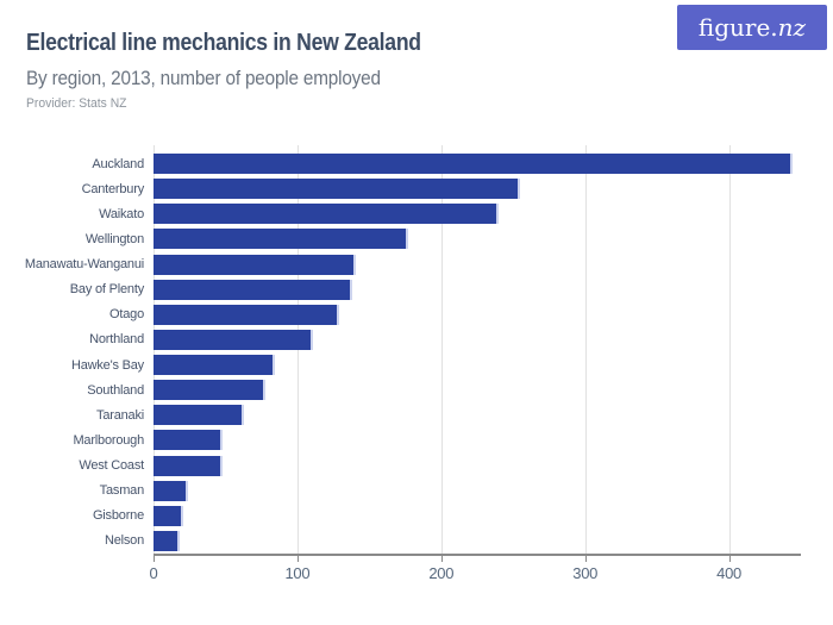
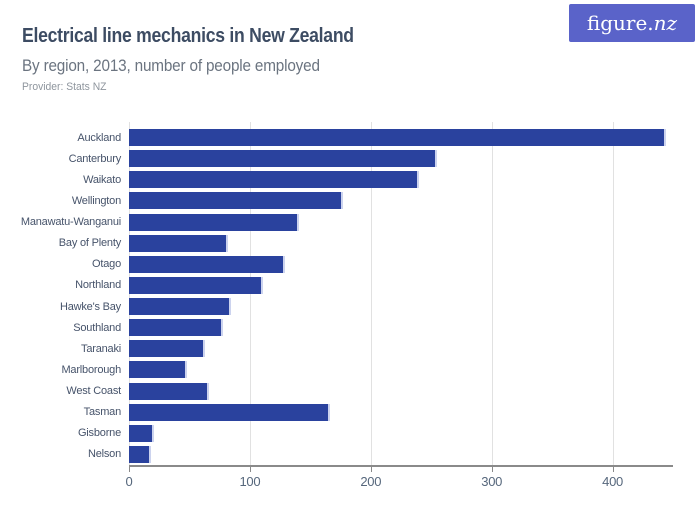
Bay of Plenty: 138 -> 82
West Coast: 48 -> 66
Tasman: 24 -> 166
